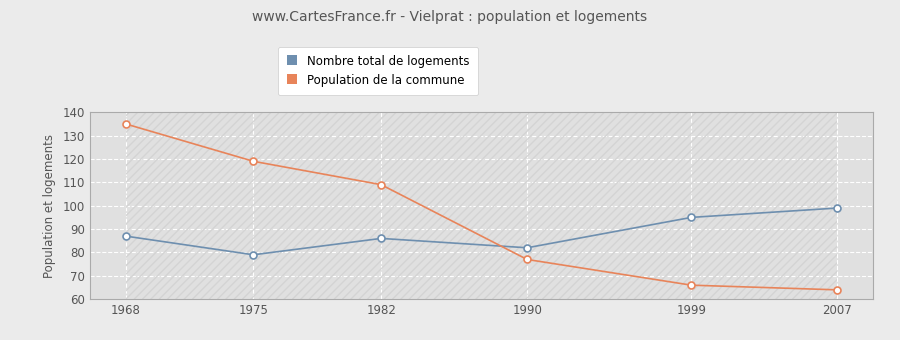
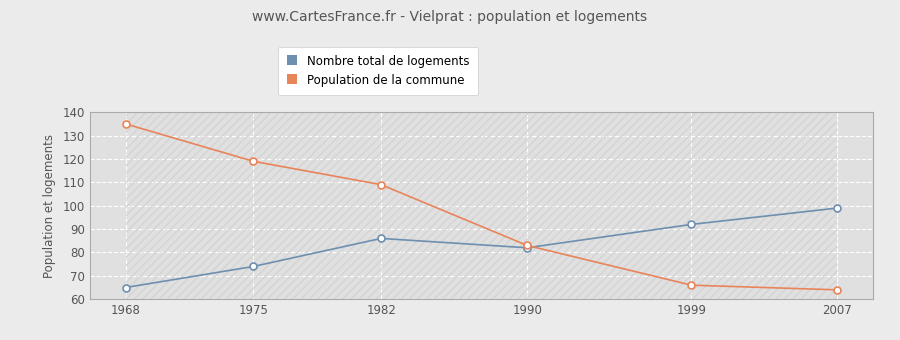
Nombre total de logements/1968: 87 -> 65
Nombre total de logements/1975: 79 -> 74
Population de la commune/1990: 77 -> 83
Nombre total de logements/1999: 95 -> 92
